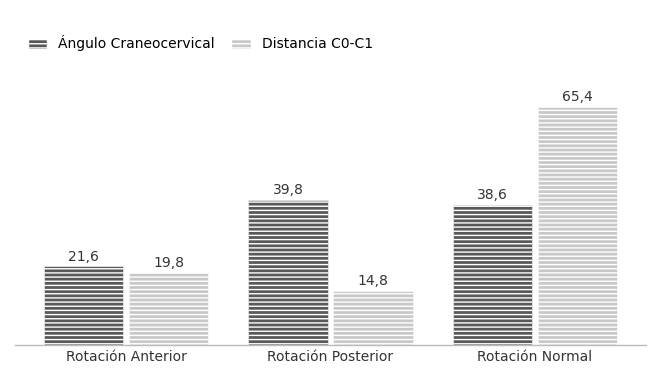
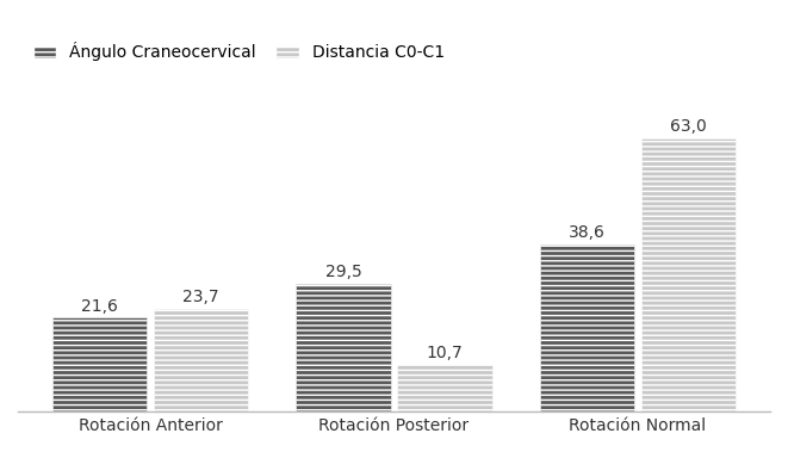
Distancia C0-C1/Rotación Anterior: 19,8 -> 23,7
Ángulo Craneocervical/Rotación Posterior: 39,8 -> 29,5
Distancia C0-C1/Rotación Posterior: 14,8 -> 10,7
Distancia C0-C1/Rotación Normal: 65,4 -> 63,0
